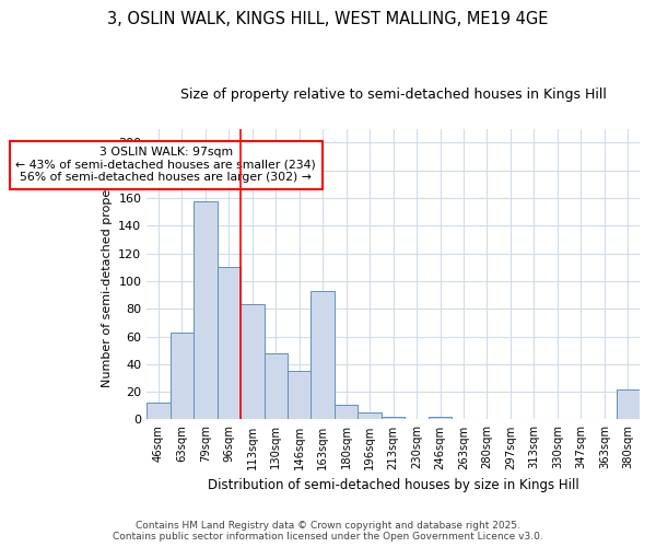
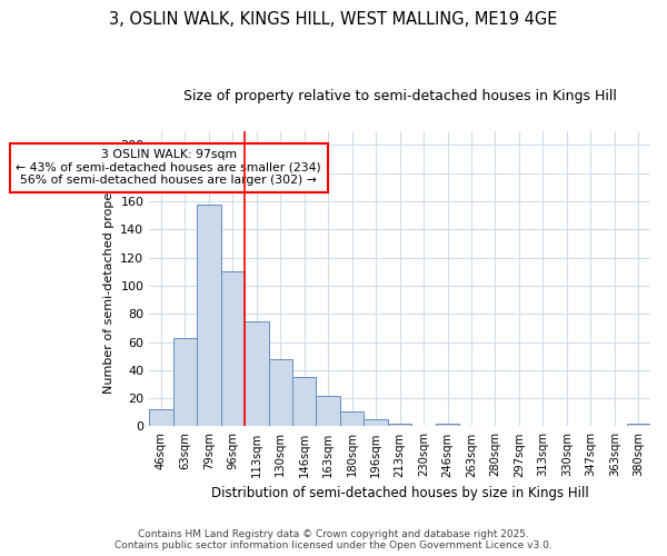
113sqm: 83 -> 75
163sqm: 93 -> 22
380sqm: 22 -> 2
